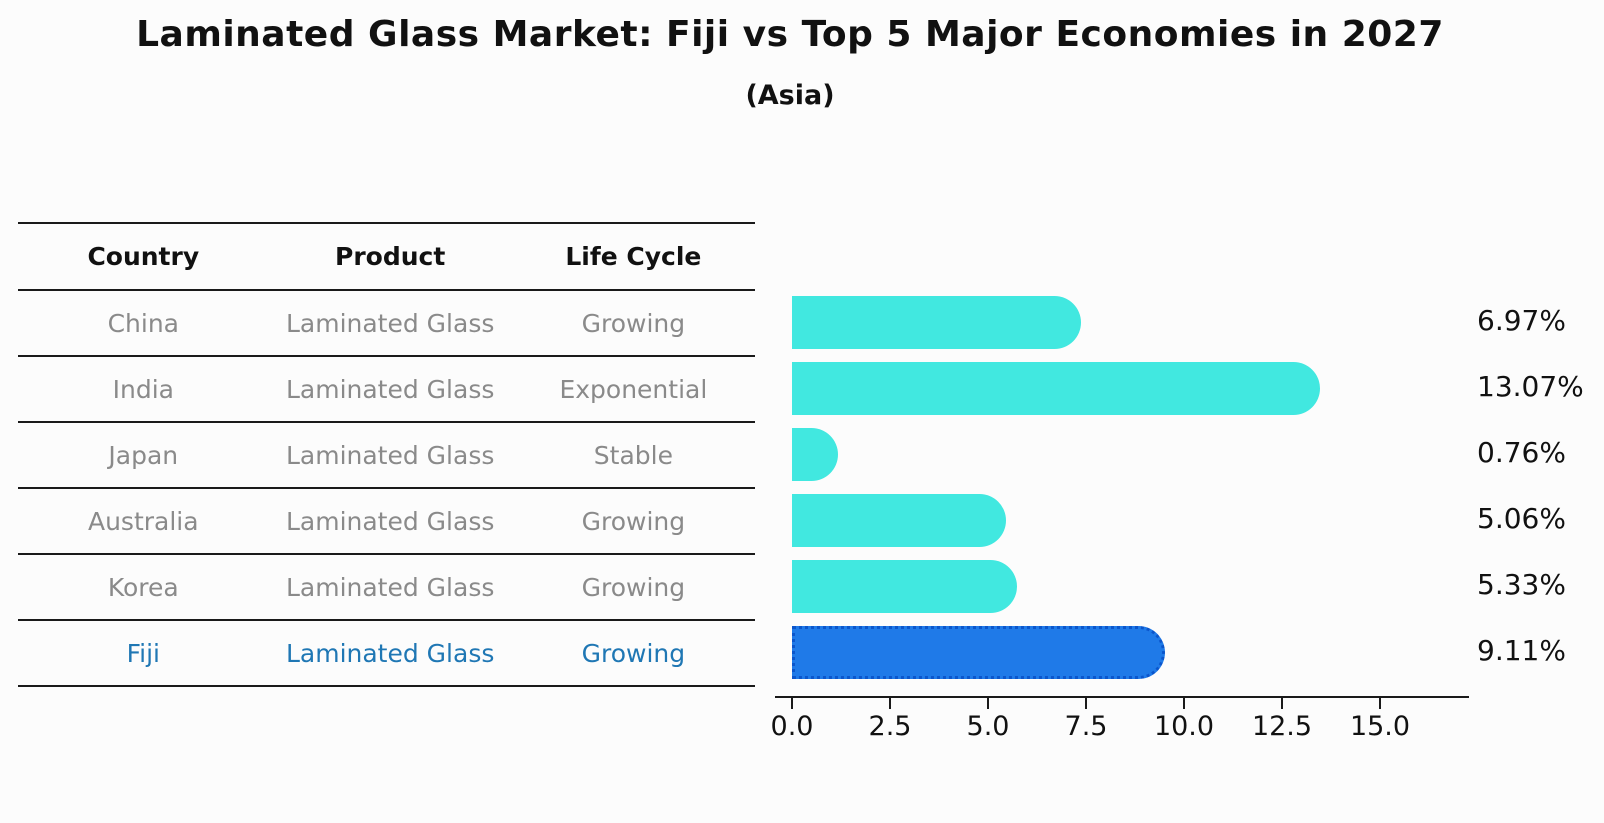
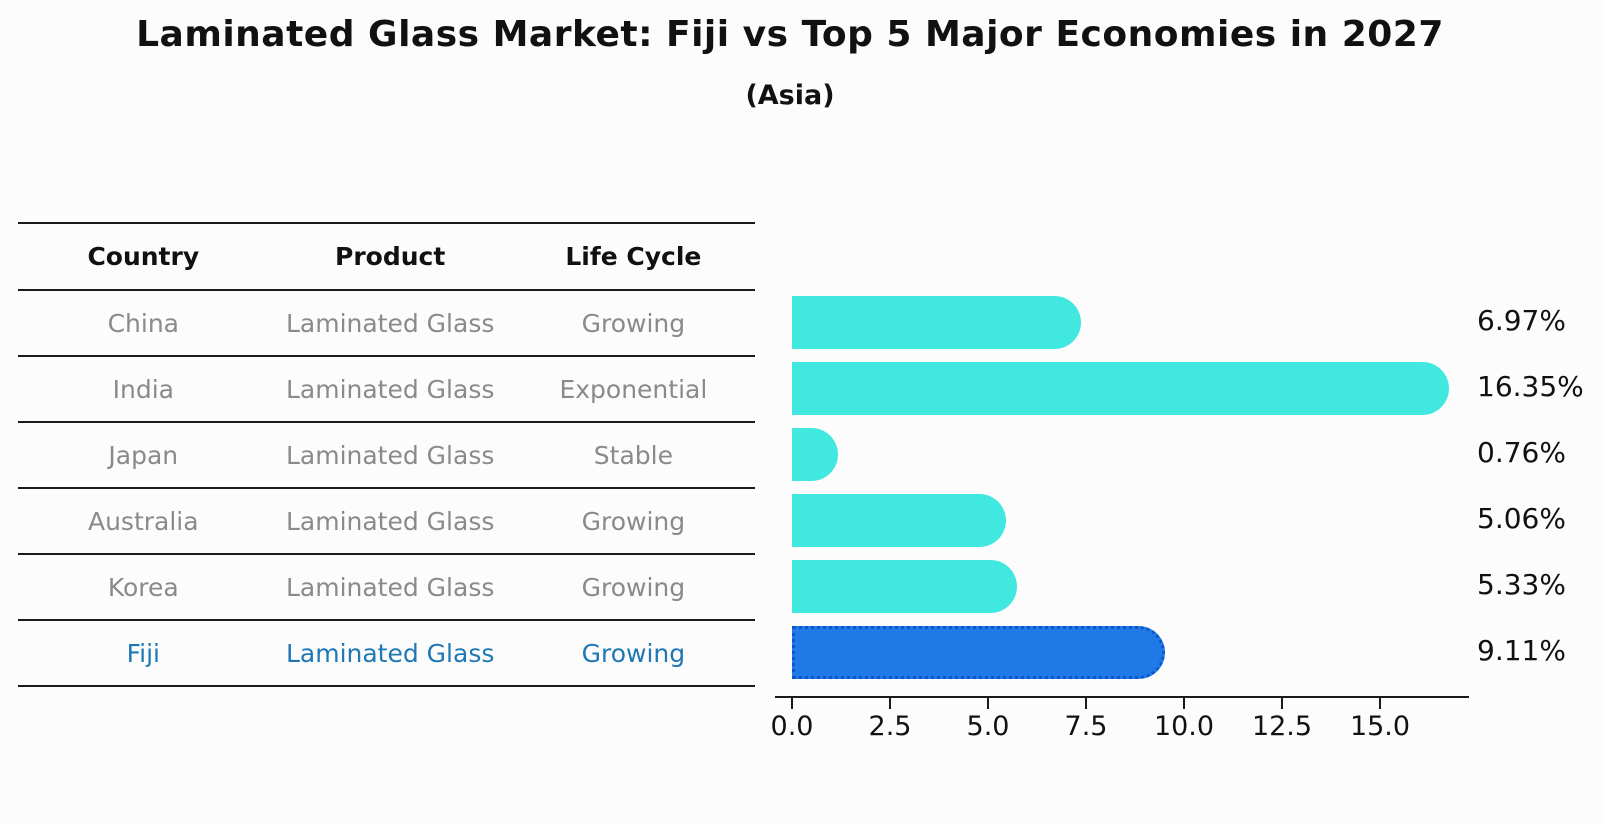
India: 13.07% -> 16.35%
